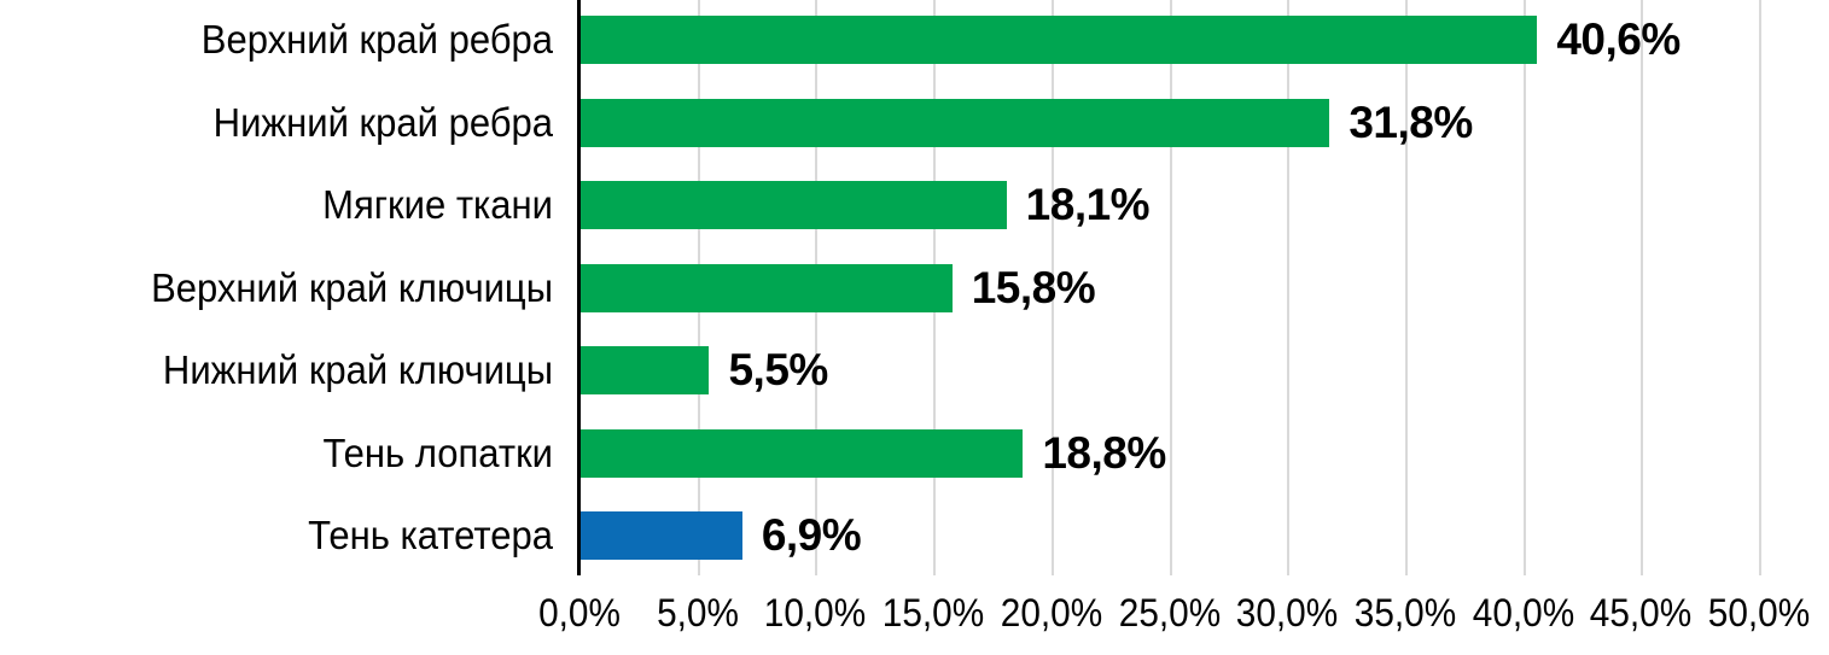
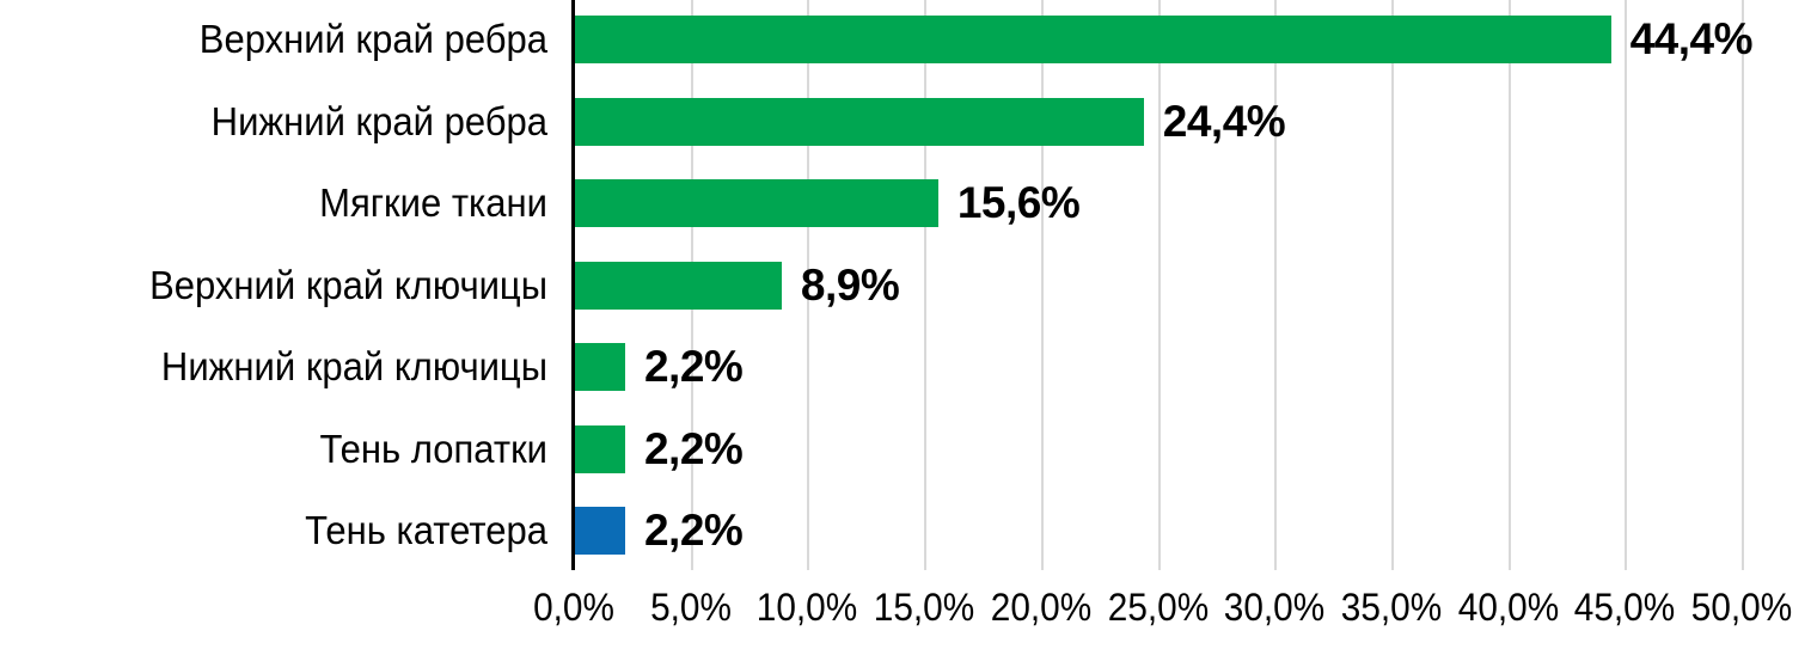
Верхний край ребра: 40,6% -> 44,4%
Нижний край ребра: 31,8% -> 24,4%
Мягкие ткани: 18,1% -> 15,6%
Верхний край ключицы: 15,8% -> 8,9%
Нижний край ключицы: 5,5% -> 2,2%
Тень лопатки: 18,8% -> 2,2%
Тень катетера: 6,9% -> 2,2%
